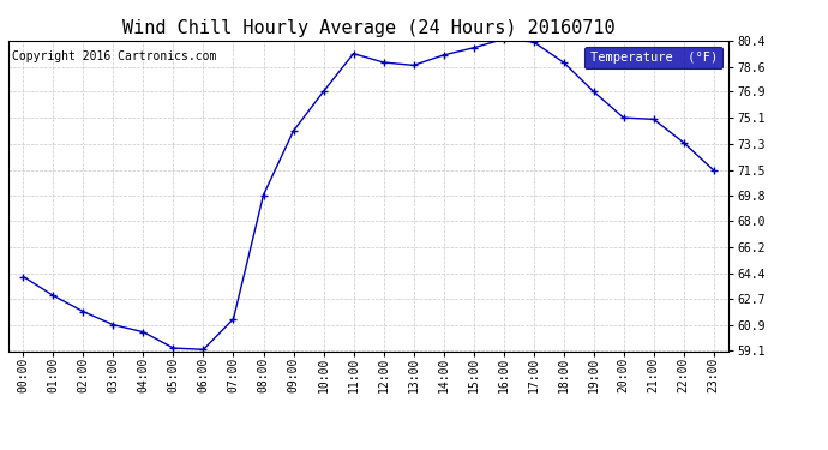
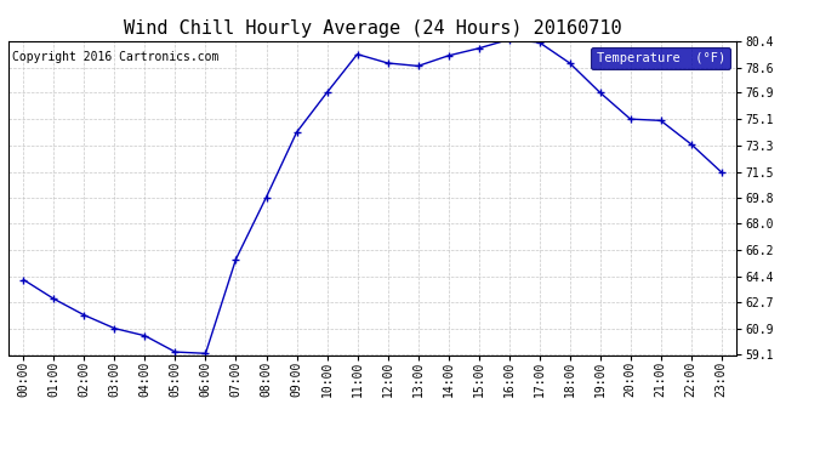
07:00: 61.3 -> 65.6
